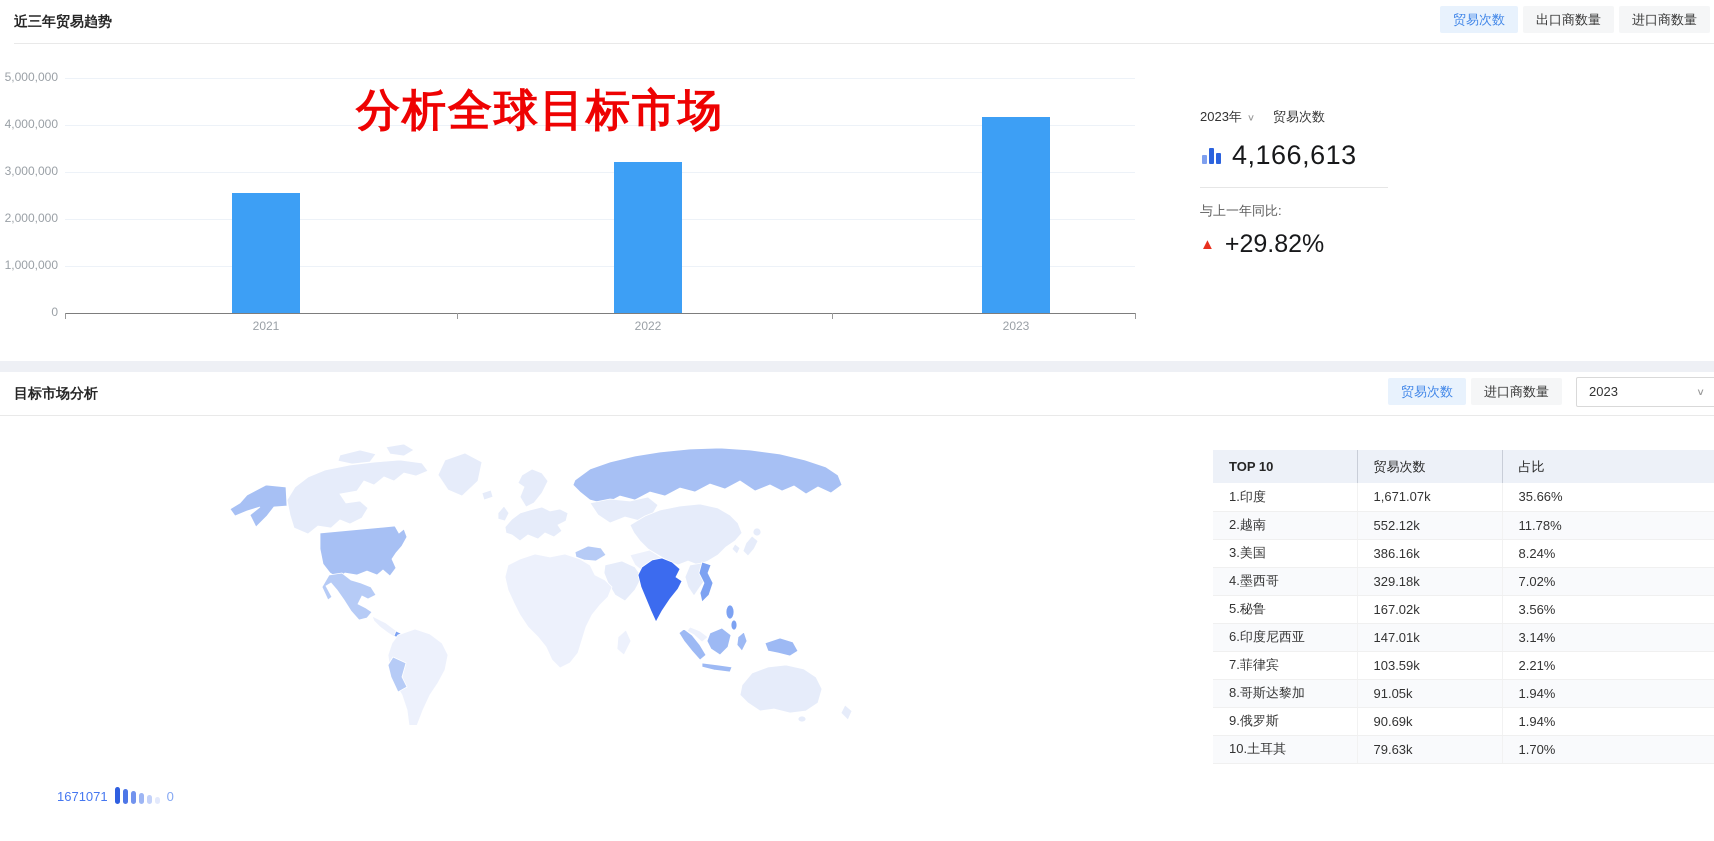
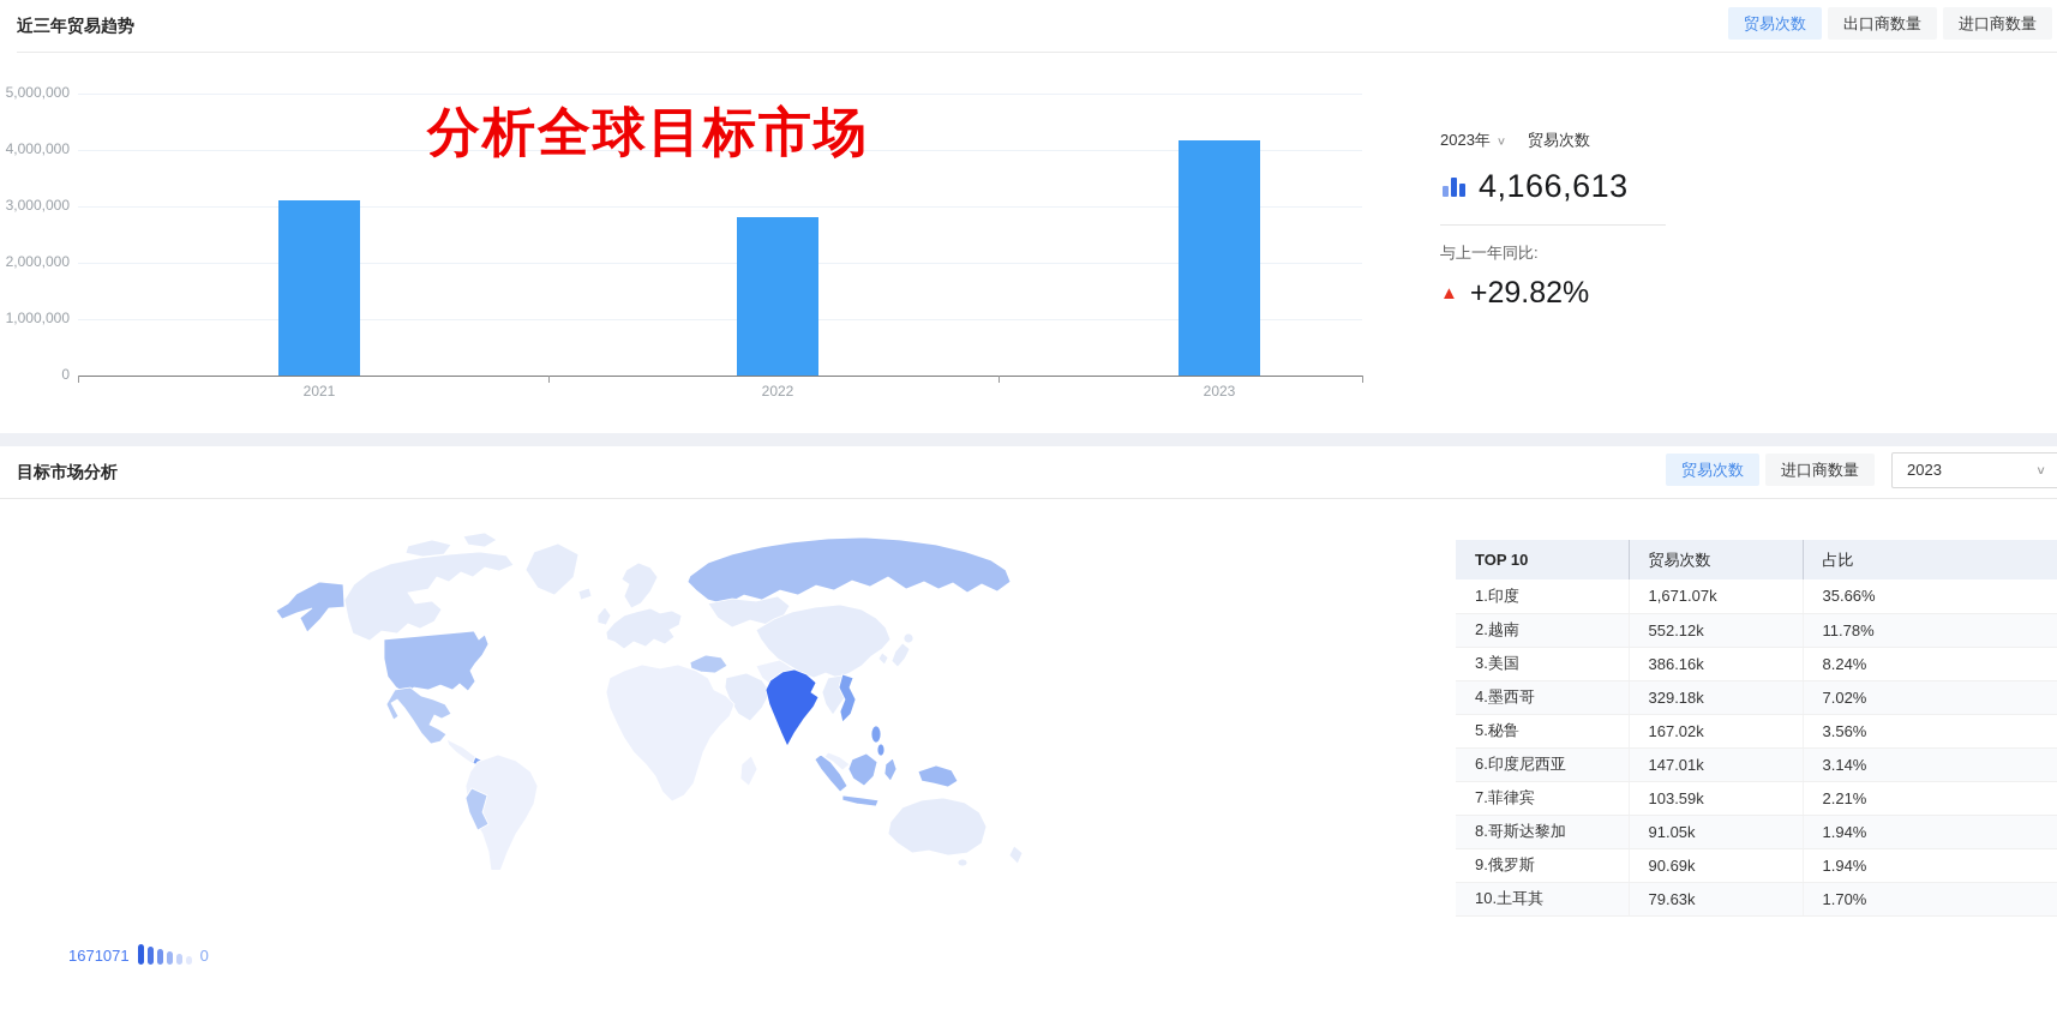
2021: 2600000 -> 3100000
2022: 3200000 -> 2800000
